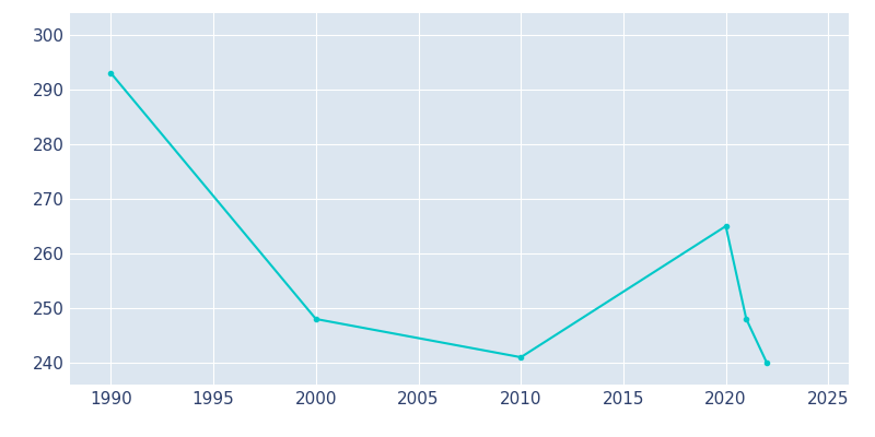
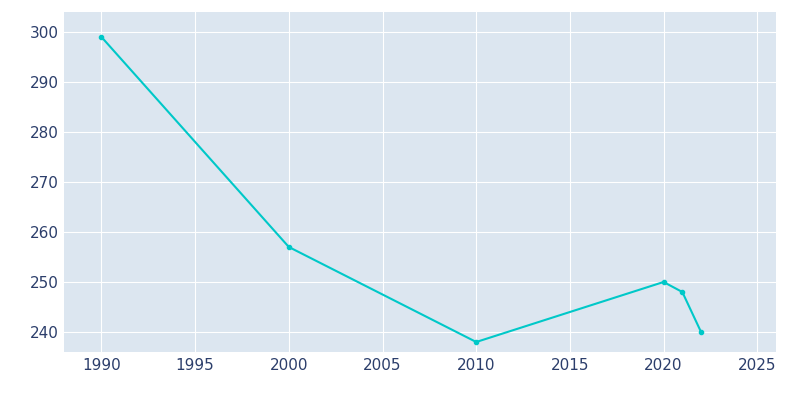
1990: 293 -> 299
2000: 248 -> 257
2010: 241 -> 238
2020: 265 -> 250
